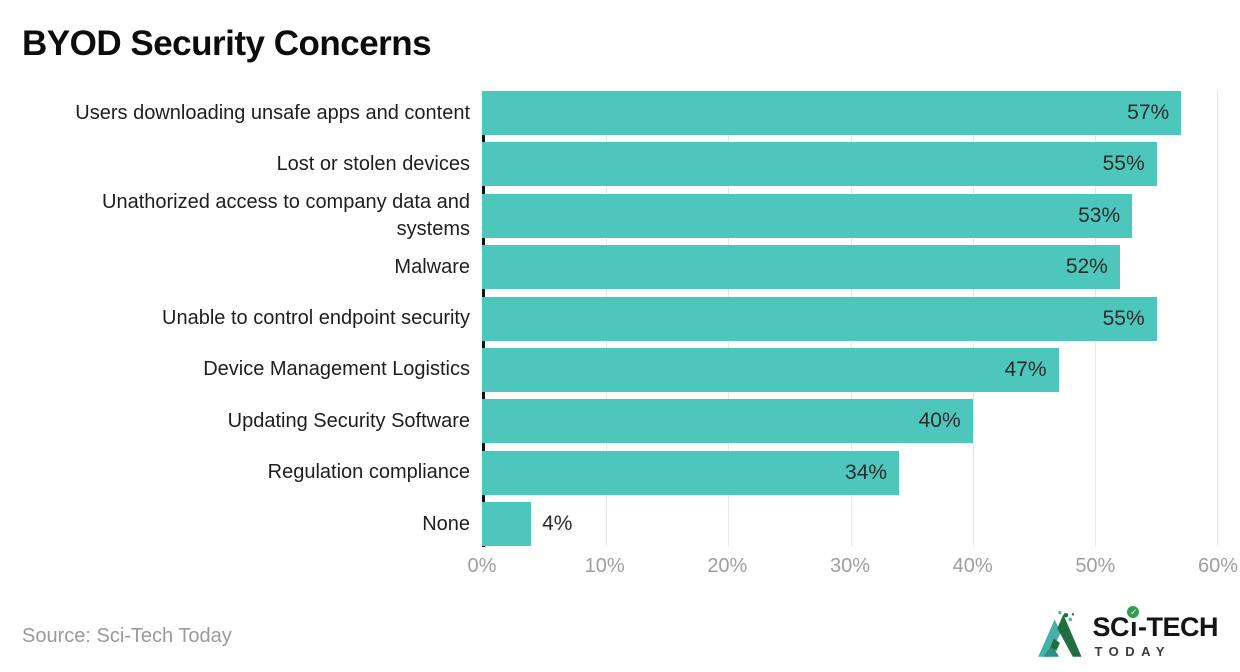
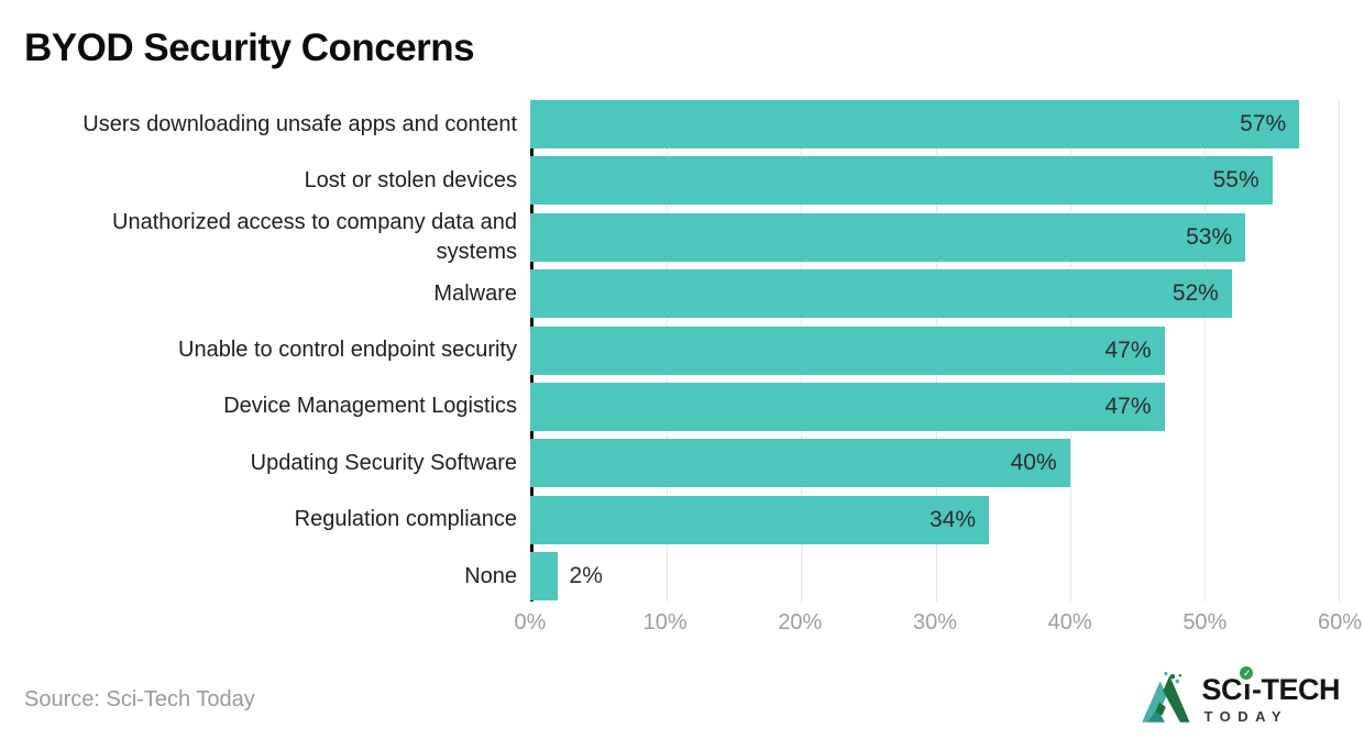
Unable to control endpoint security: 55% -> 47%
None: 4% -> 2%
